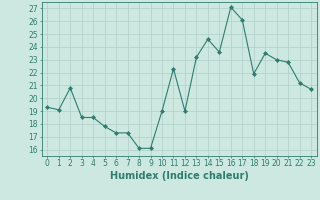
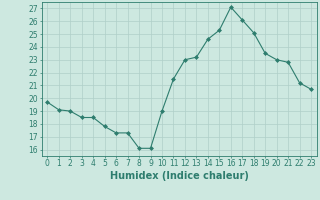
0: 19.3 -> 19.7
2: 20.8 -> 19.0
11: 22.3 -> 21.5
12: 19.0 -> 23.0
15: 23.6 -> 25.3
18: 21.9 -> 25.1
